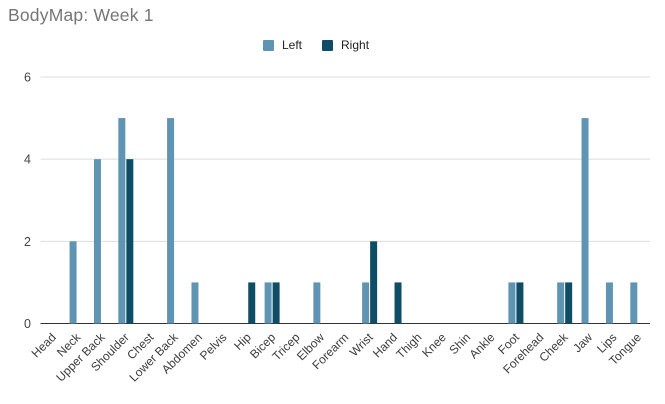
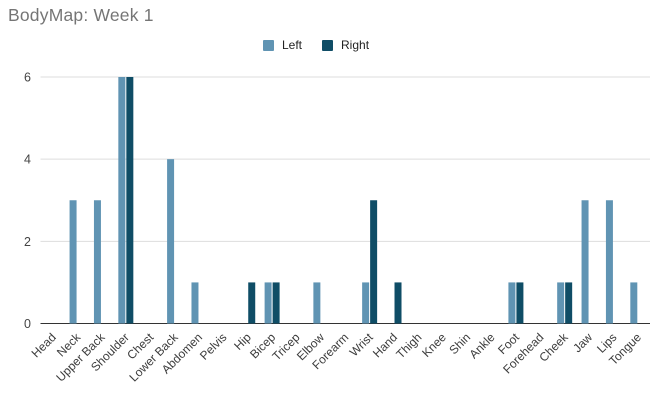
Left/Neck: 2 -> 3
Left/Upper Back: 4 -> 3
Left/Shoulder: 5 -> 6
Right/Shoulder: 4 -> 6
Left/Lower Back: 5 -> 4
Right/Wrist: 2 -> 3
Left/Jaw: 5 -> 3
Left/Lips: 1 -> 3
